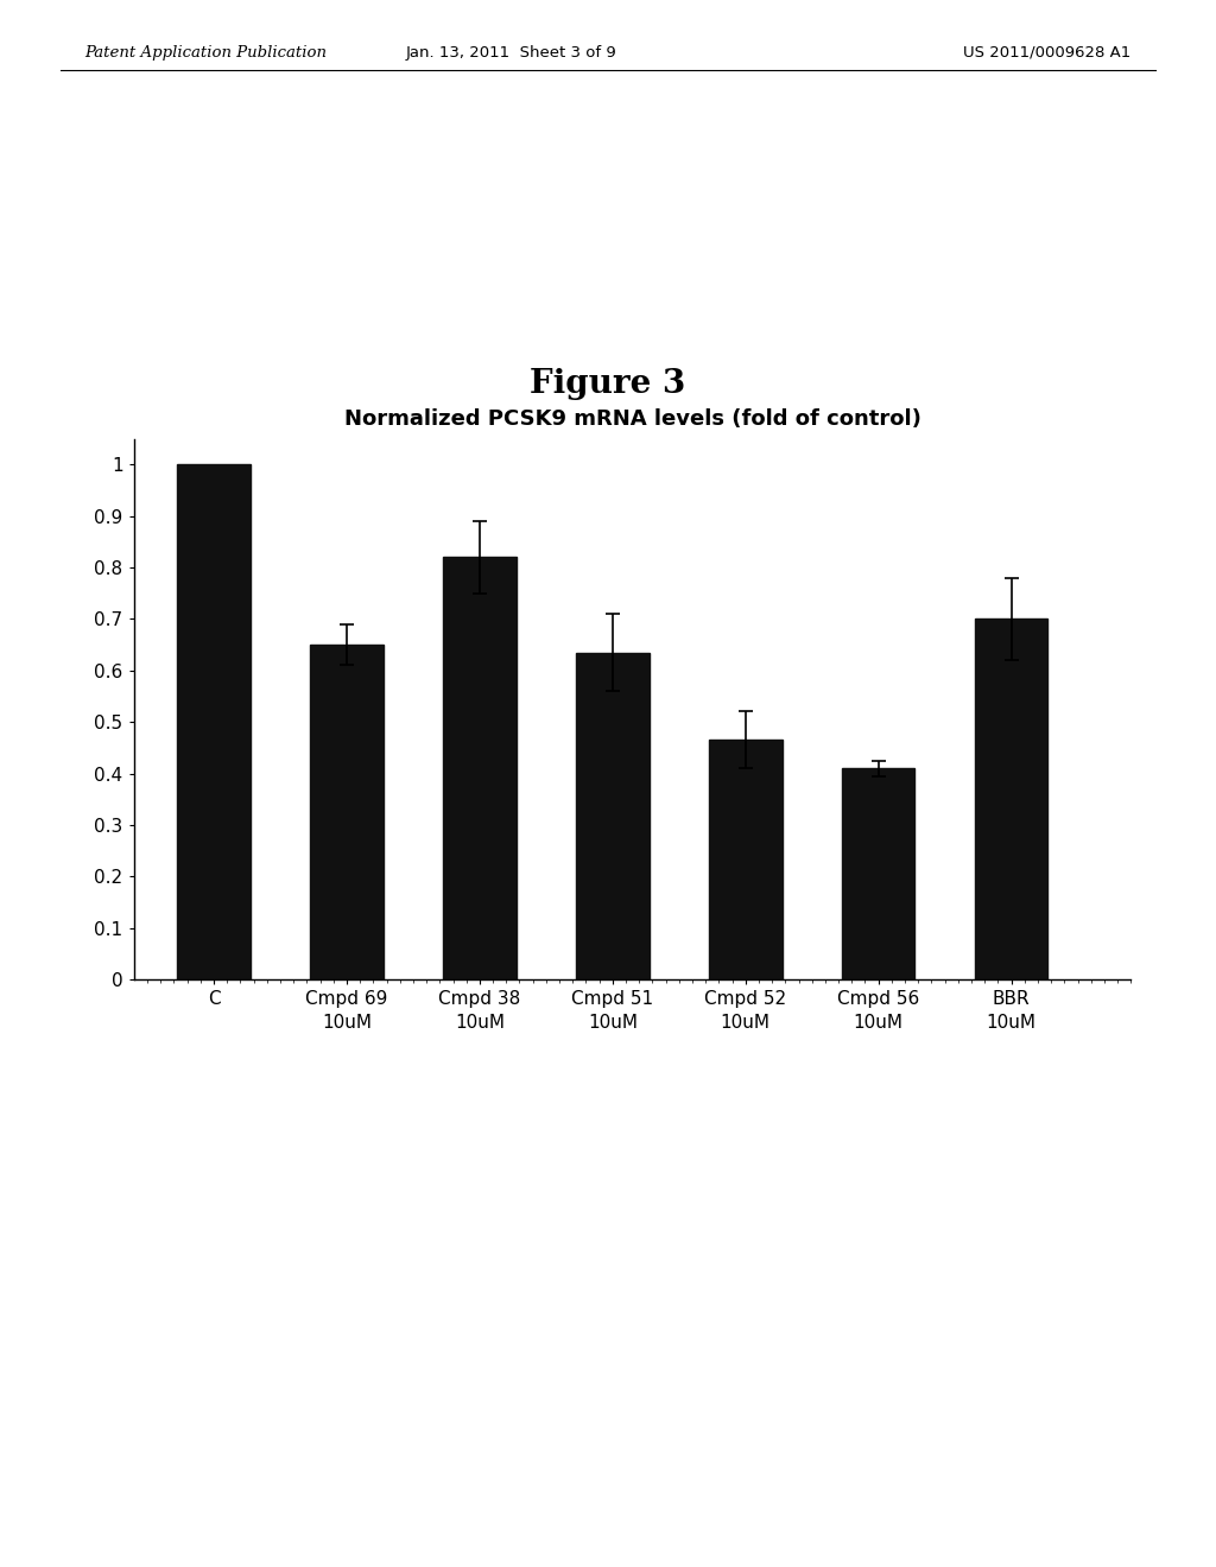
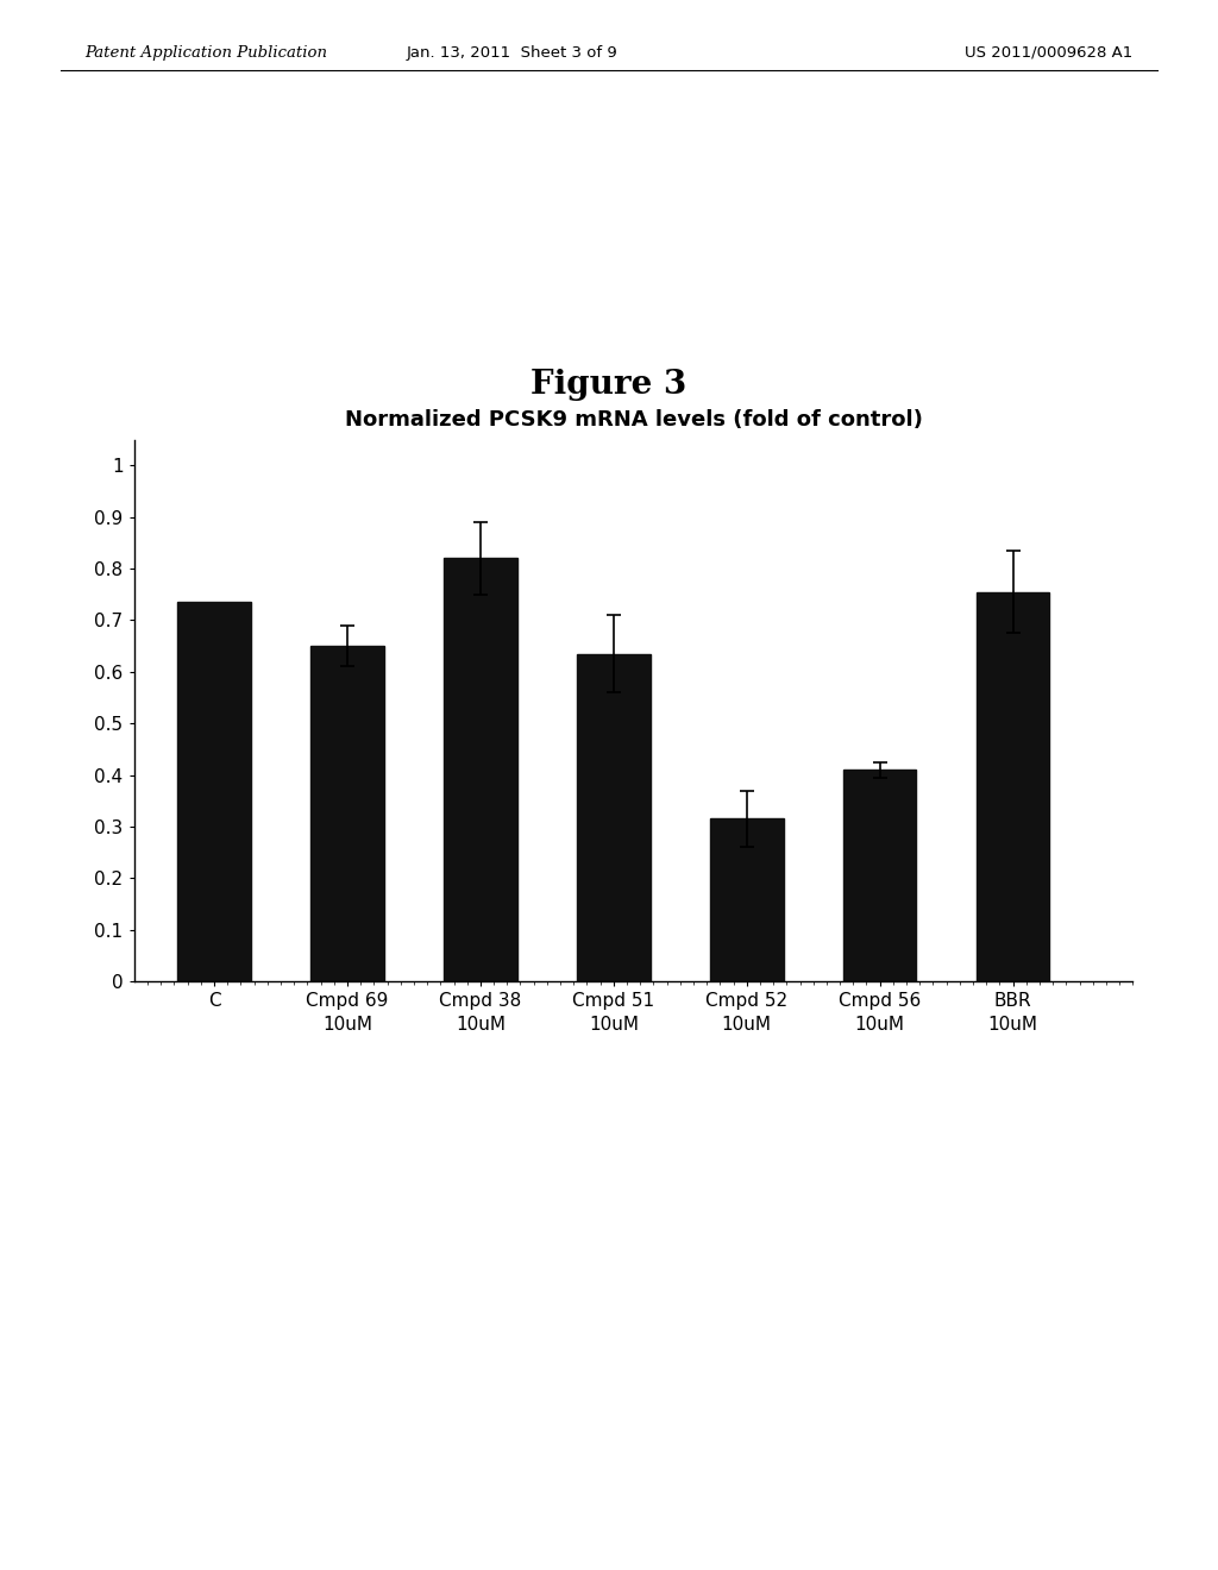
C: 1.000 -> 0.735
Cmpd 52 10uM: 0.465 -> 0.315
BBR 10uM: 0.700 -> 0.755
